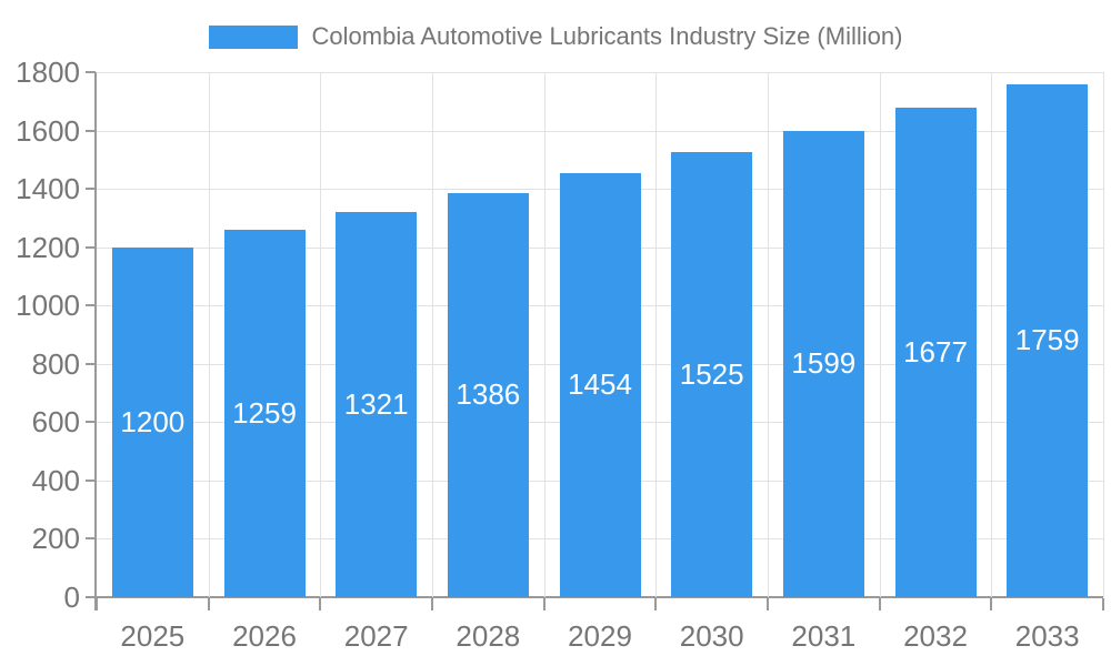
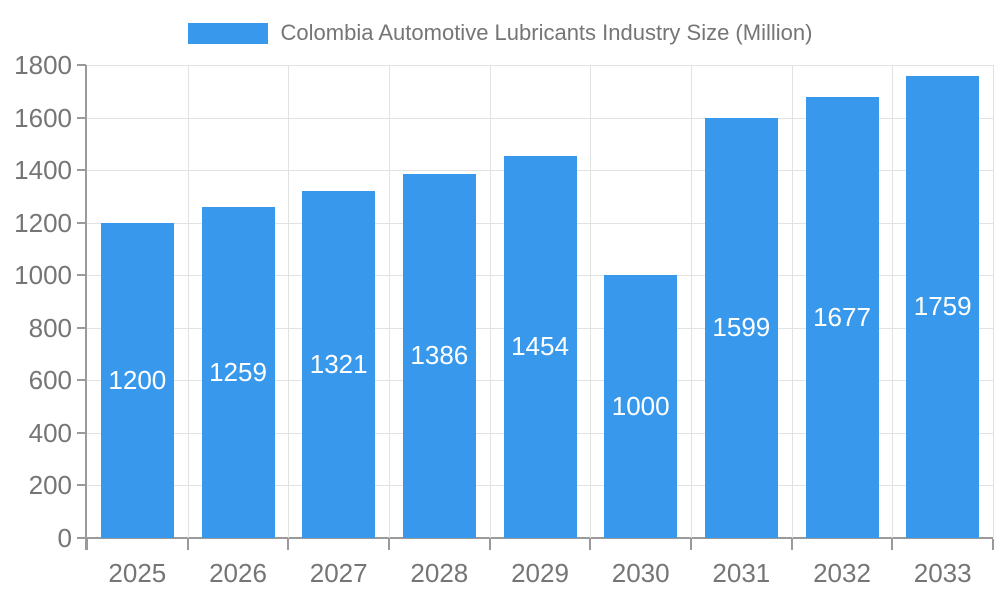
2030: 1525 -> 1000
